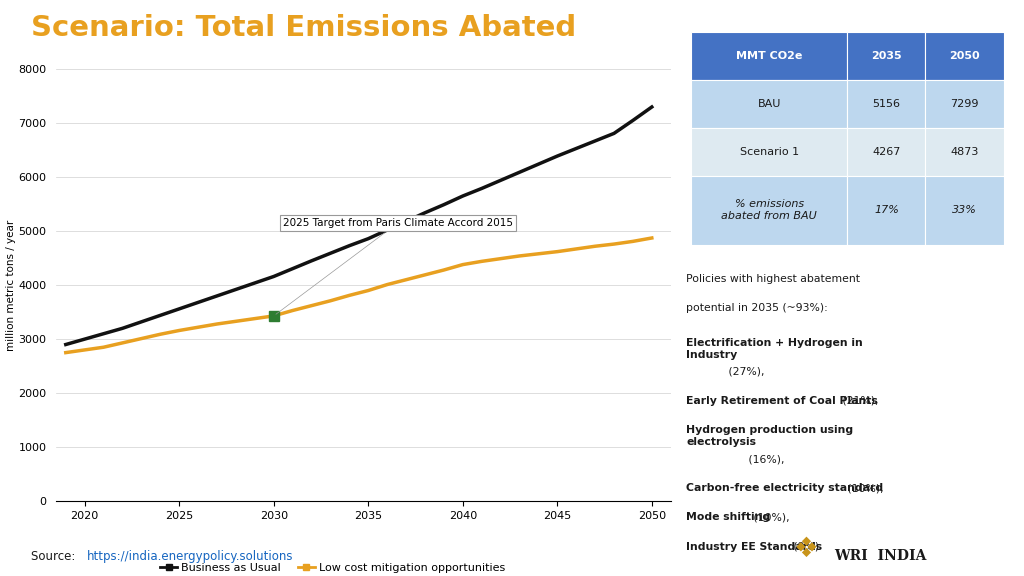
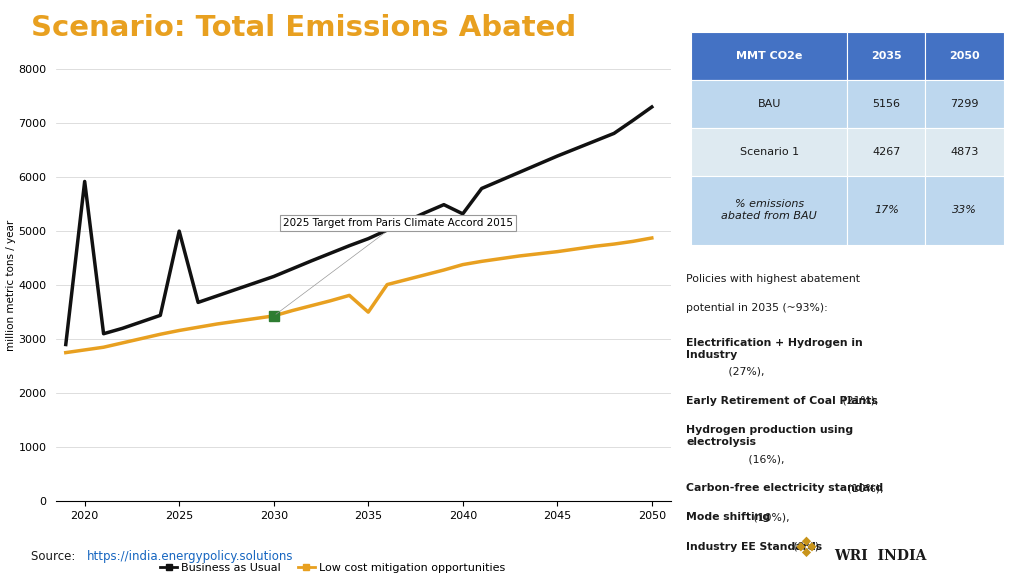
Business as Usual/2020: 3000 -> 5920
Business as Usual/2025: 3560 -> 5000
Low cost mitigation opportunities/2035: 3900 -> 3500
Business as Usual/2040: 5650 -> 5320
